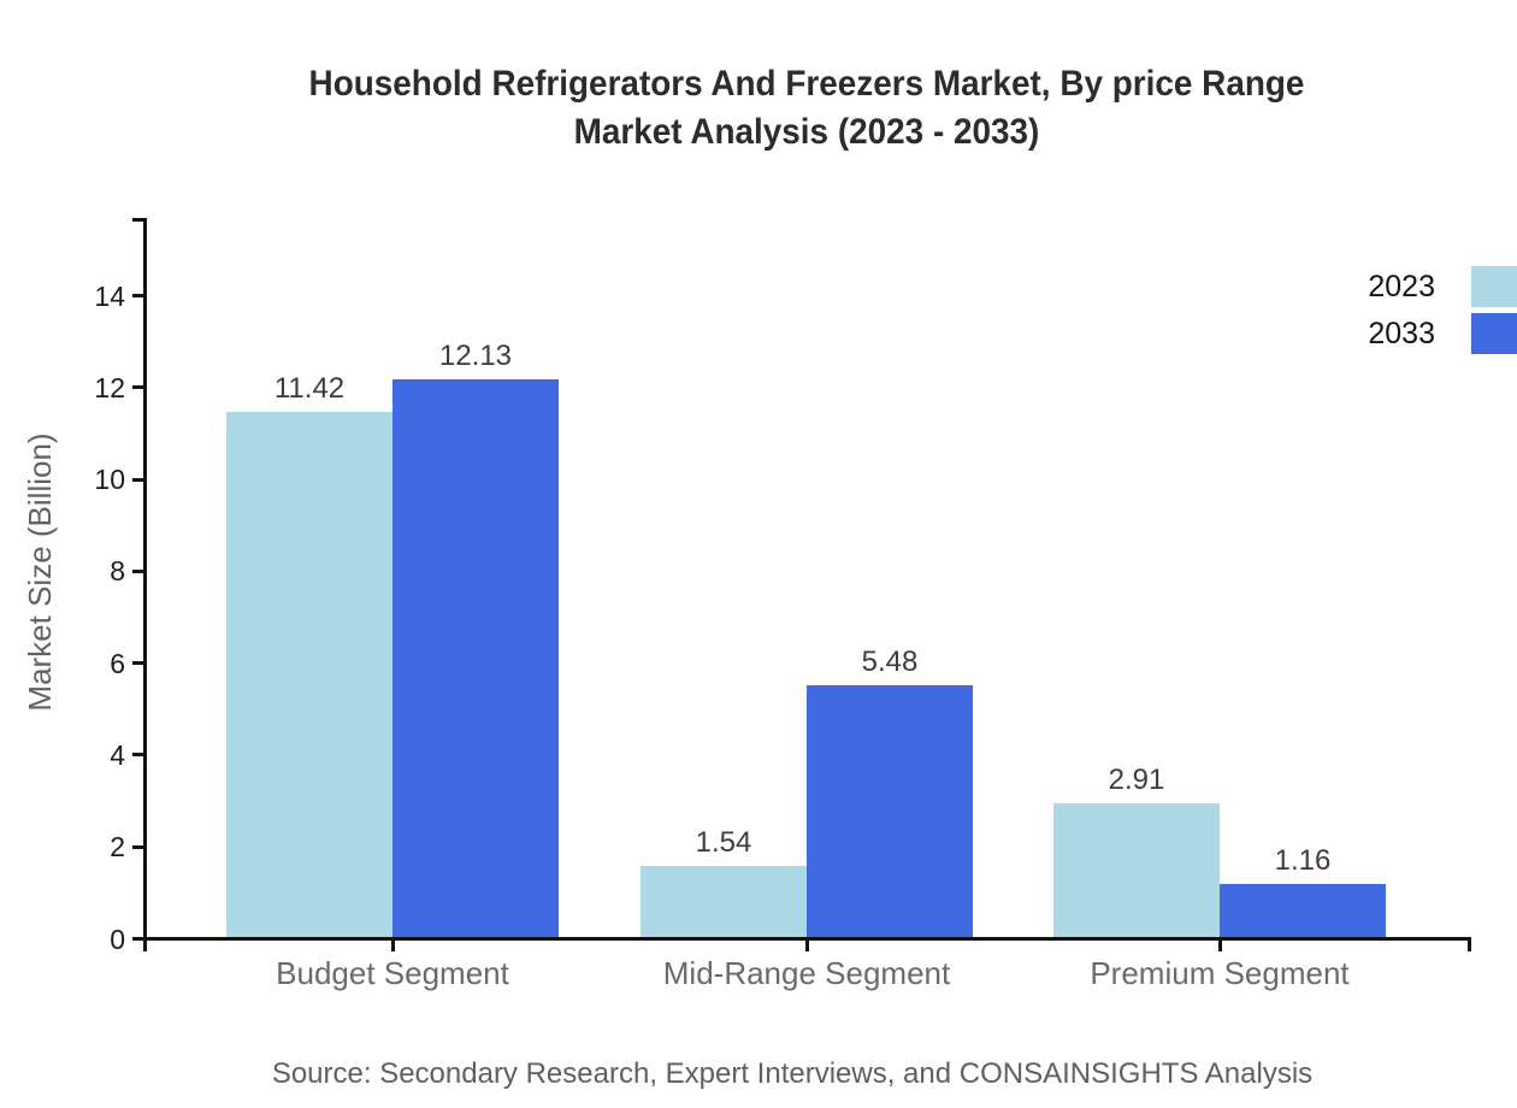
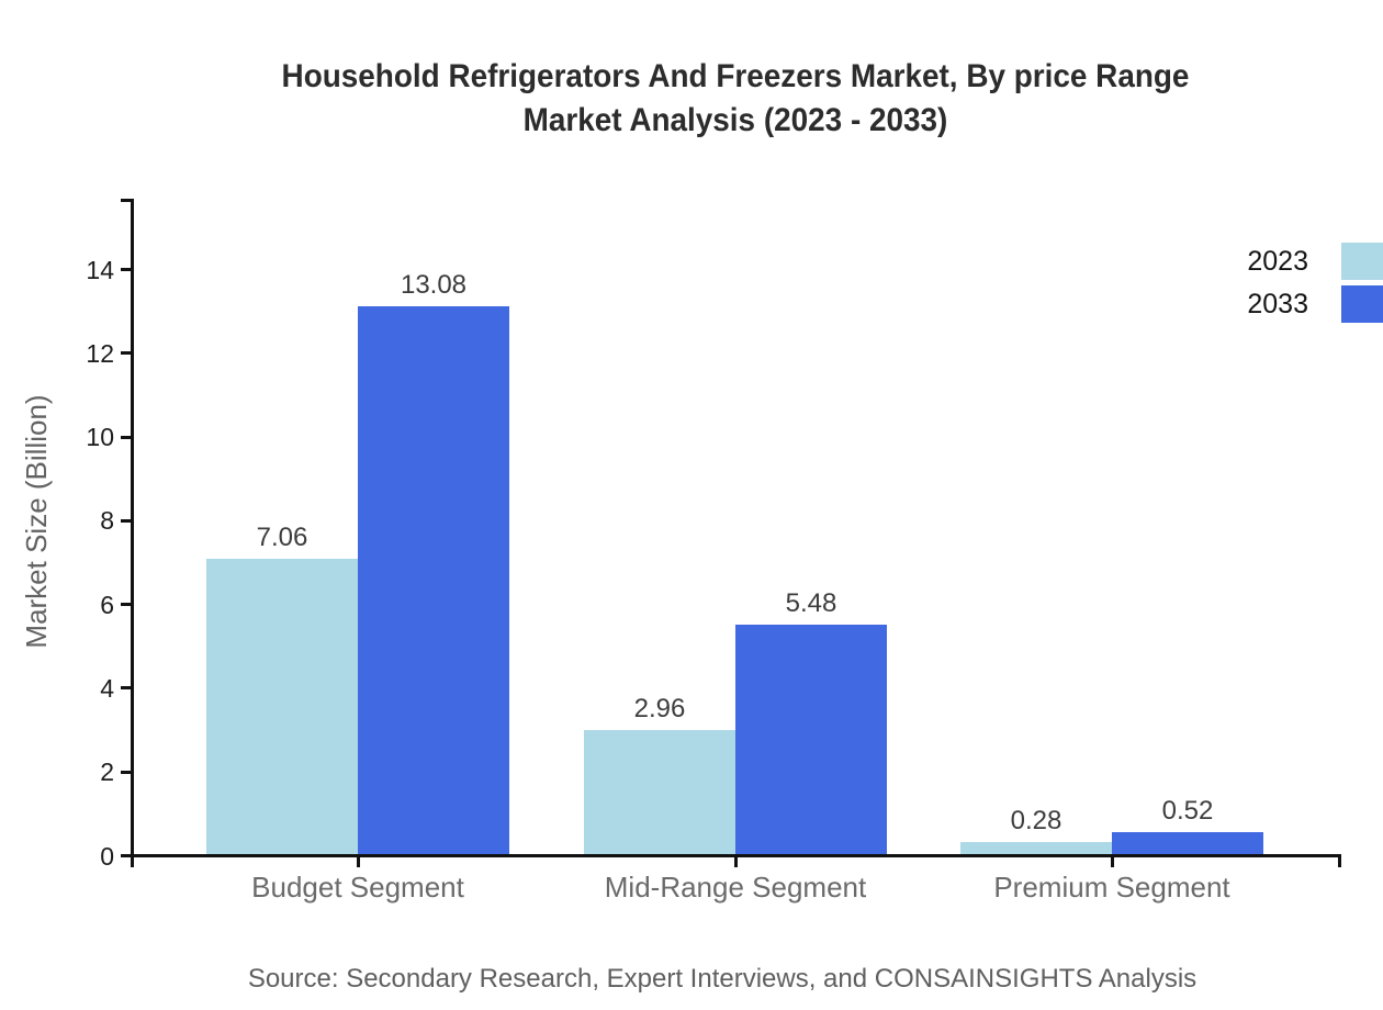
2023/Budget Segment: 11.42 -> 7.06
2033/Budget Segment: 12.13 -> 13.08
2023/Mid-Range Segment: 1.54 -> 2.96
2023/Premium Segment: 2.91 -> 0.28
2033/Premium Segment: 1.16 -> 0.52
